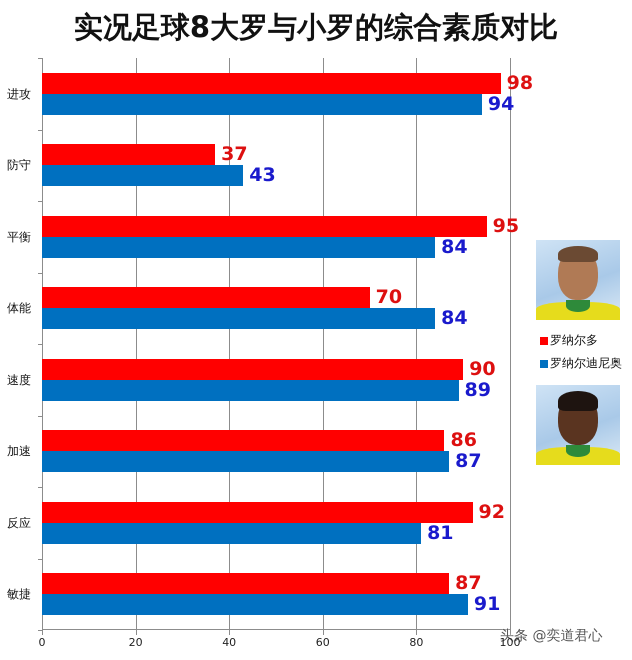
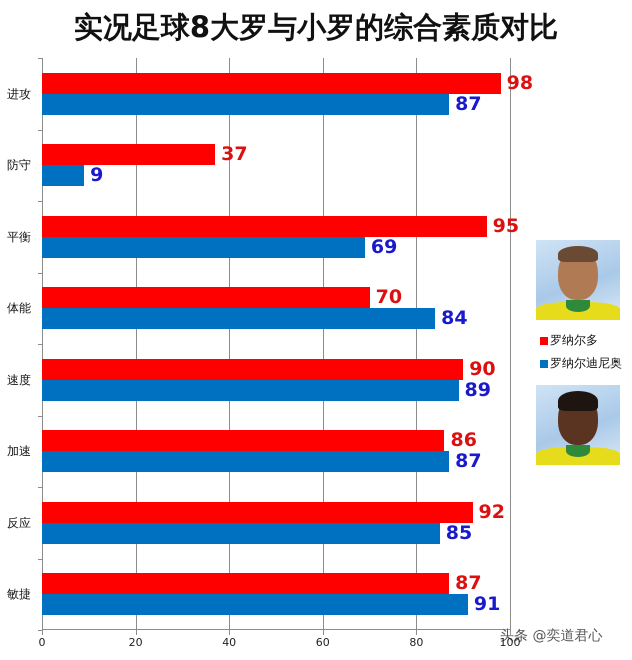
罗纳尔迪尼奥/进攻: 94 -> 87
罗纳尔迪尼奥/防守: 43 -> 9
罗纳尔迪尼奥/平衡: 84 -> 69
罗纳尔迪尼奥/反应: 81 -> 85
